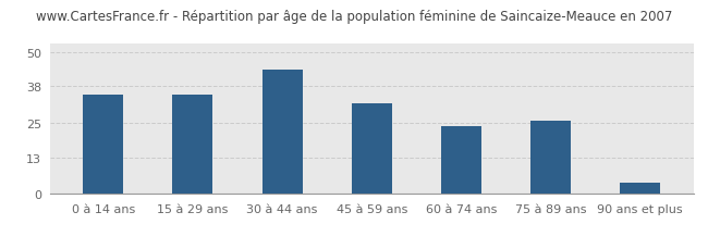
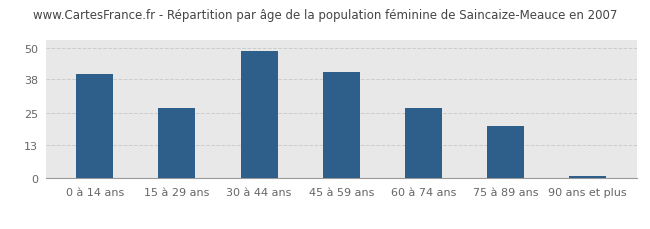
0 à 14 ans: 35 -> 40
15 à 29 ans: 35 -> 27
30 à 44 ans: 44 -> 49
45 à 59 ans: 32 -> 41
60 à 74 ans: 24 -> 27
75 à 89 ans: 26 -> 20
90 ans et plus: 4 -> 1
